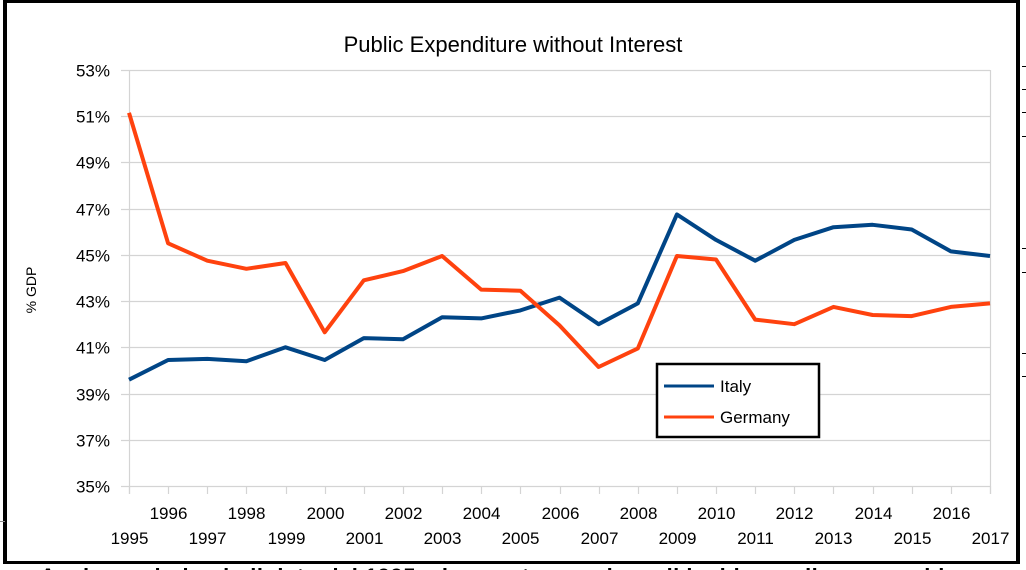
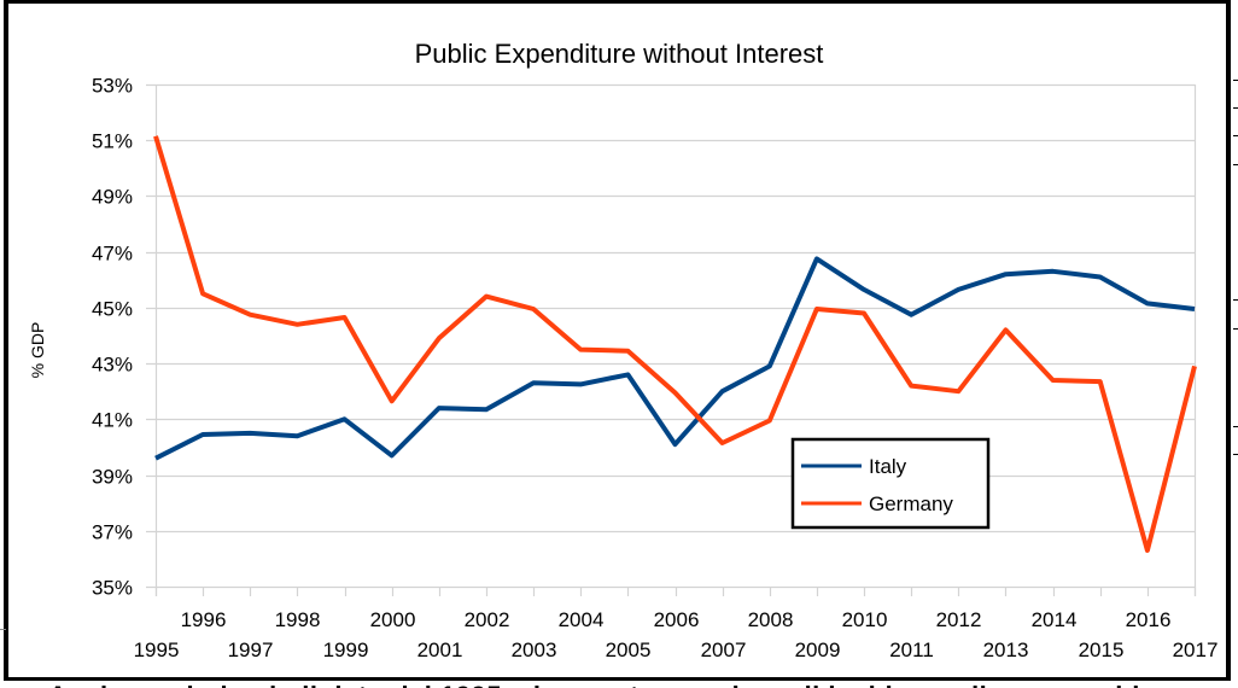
Italy/2000: 40.5% -> 39.7%
Germany/2002: 44.3% -> 45.4%
Italy/2006: 43.1% -> 40.1%
Germany/2013: 42.8% -> 44.2%
Germany/2016: 42.8% -> 36.3%
